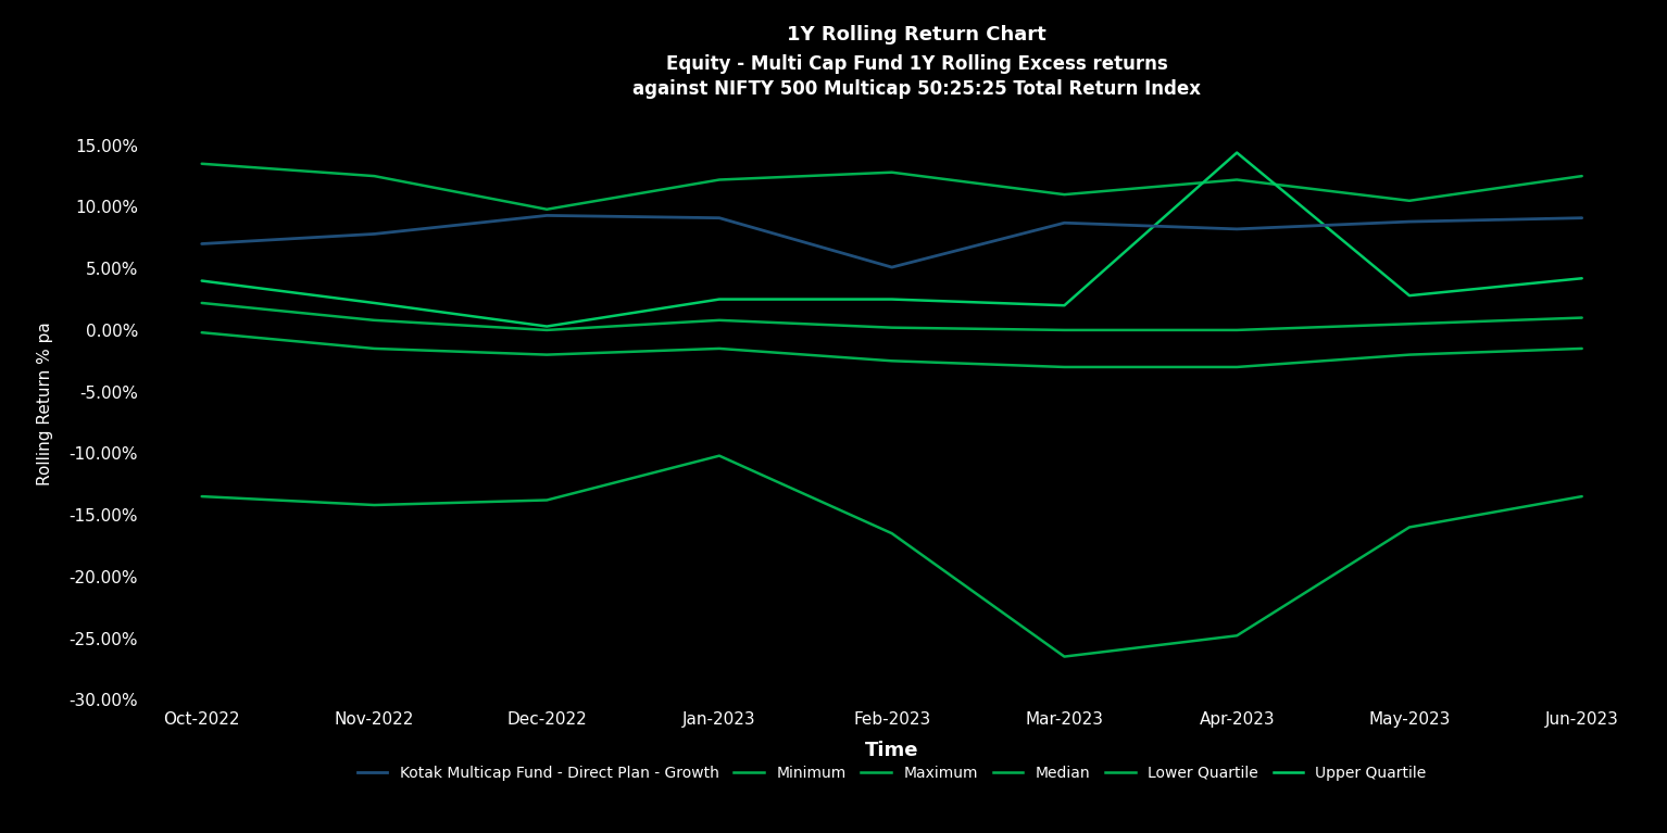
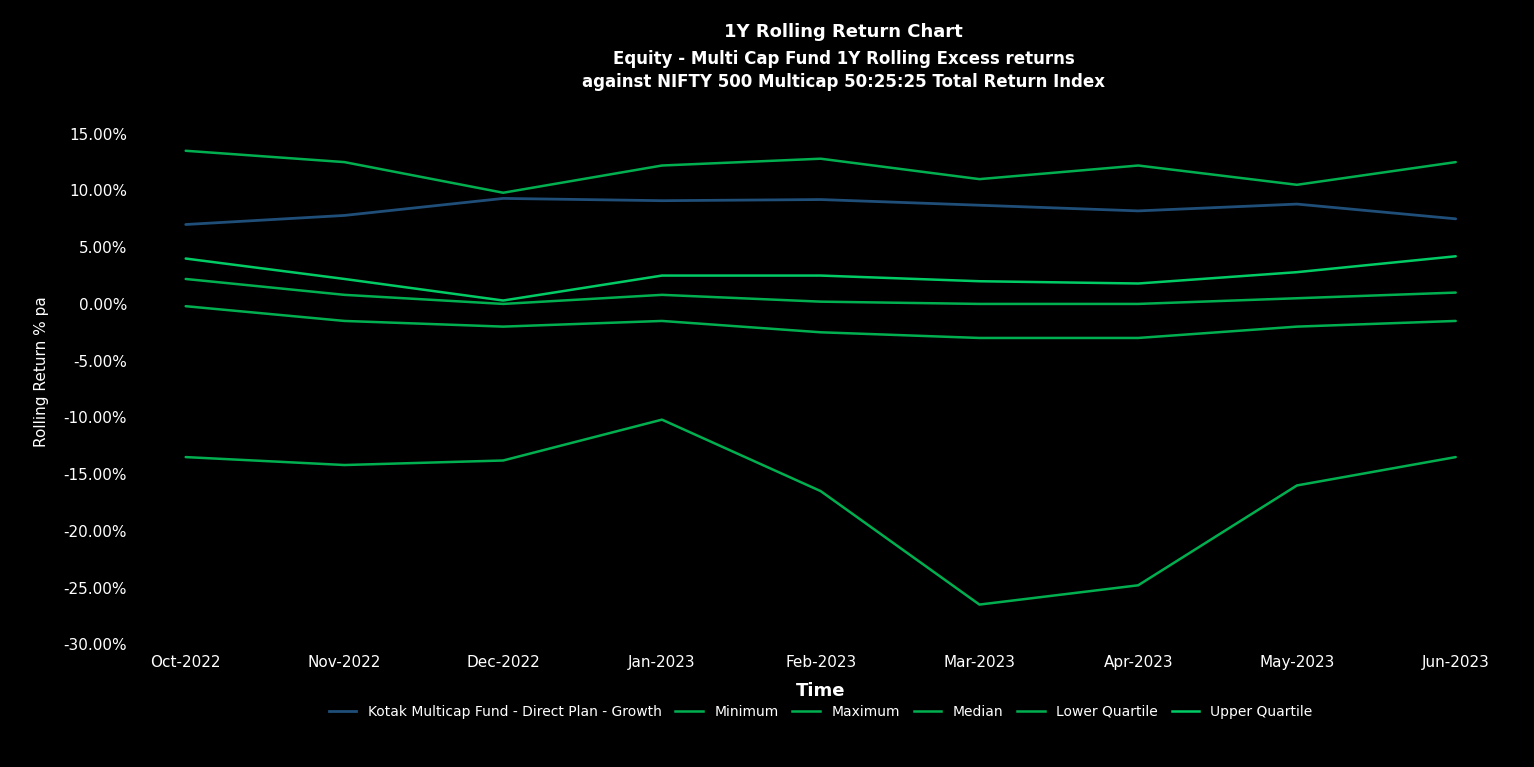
Kotak Multicap Fund - Direct Plan - Growth/Feb-2023: 5.1% -> 9.2%
Upper Quartile/Apr-2023: 14.4% -> 1.8%
Kotak Multicap Fund - Direct Plan - Growth/Jun-2023: 9.1% -> 7.5%
